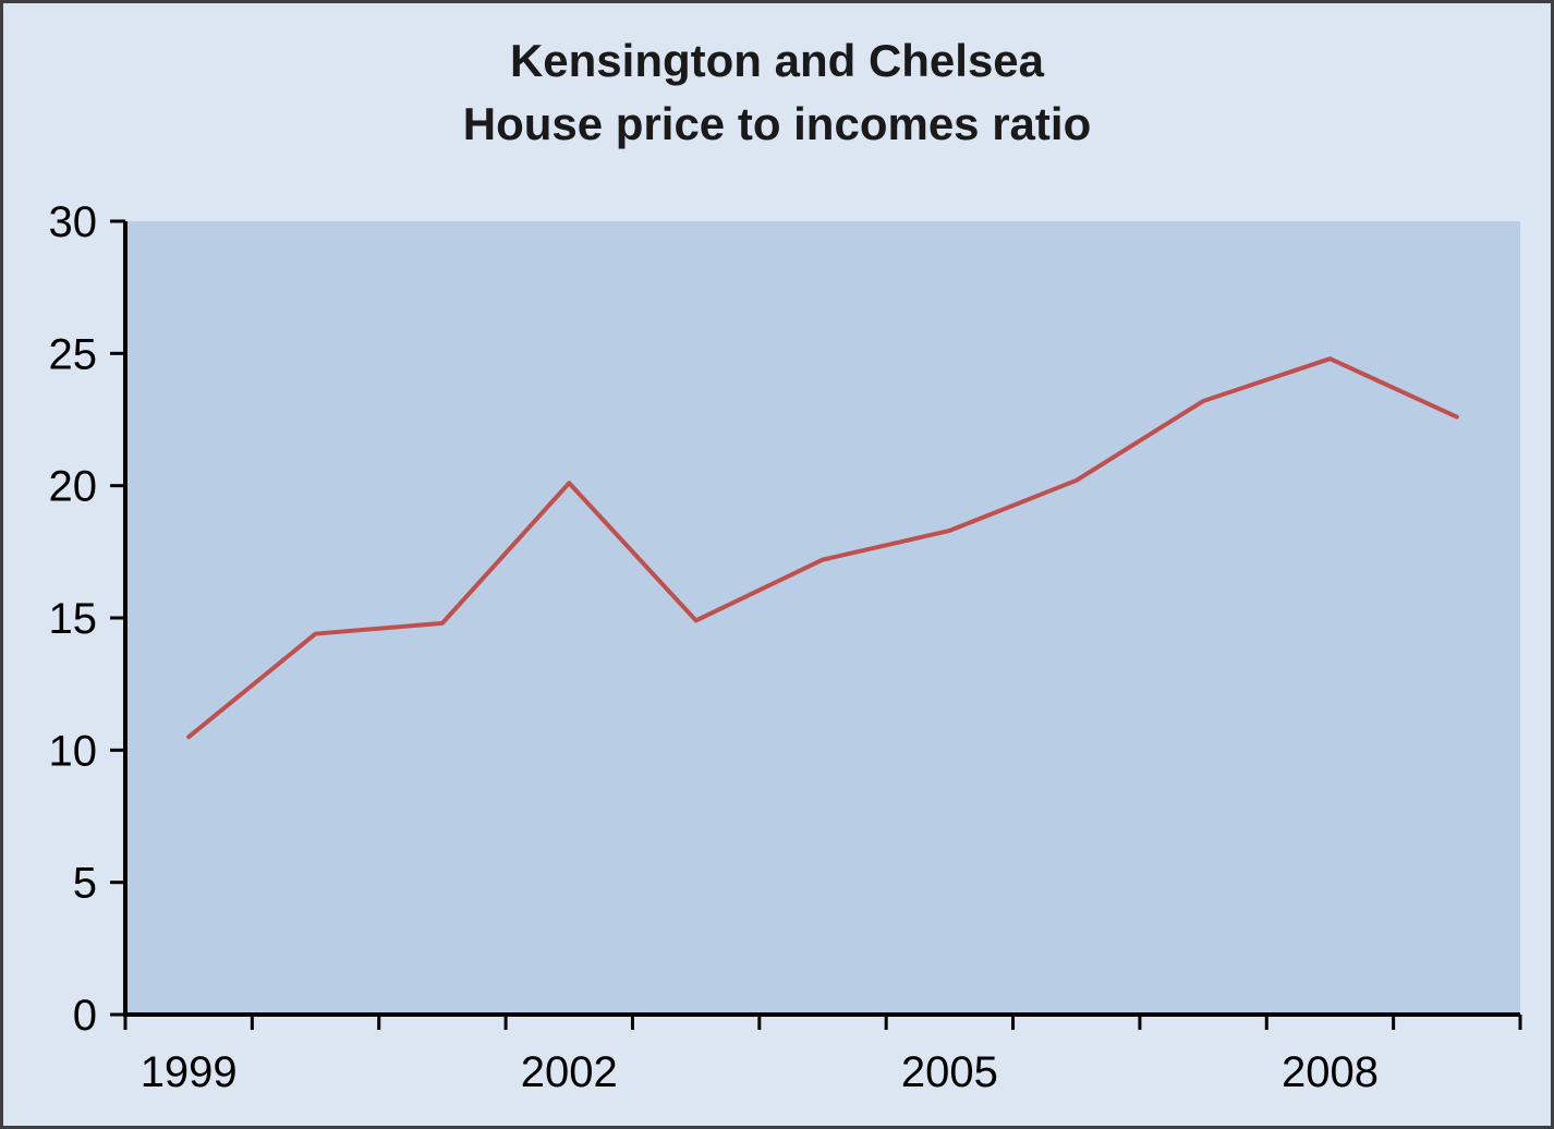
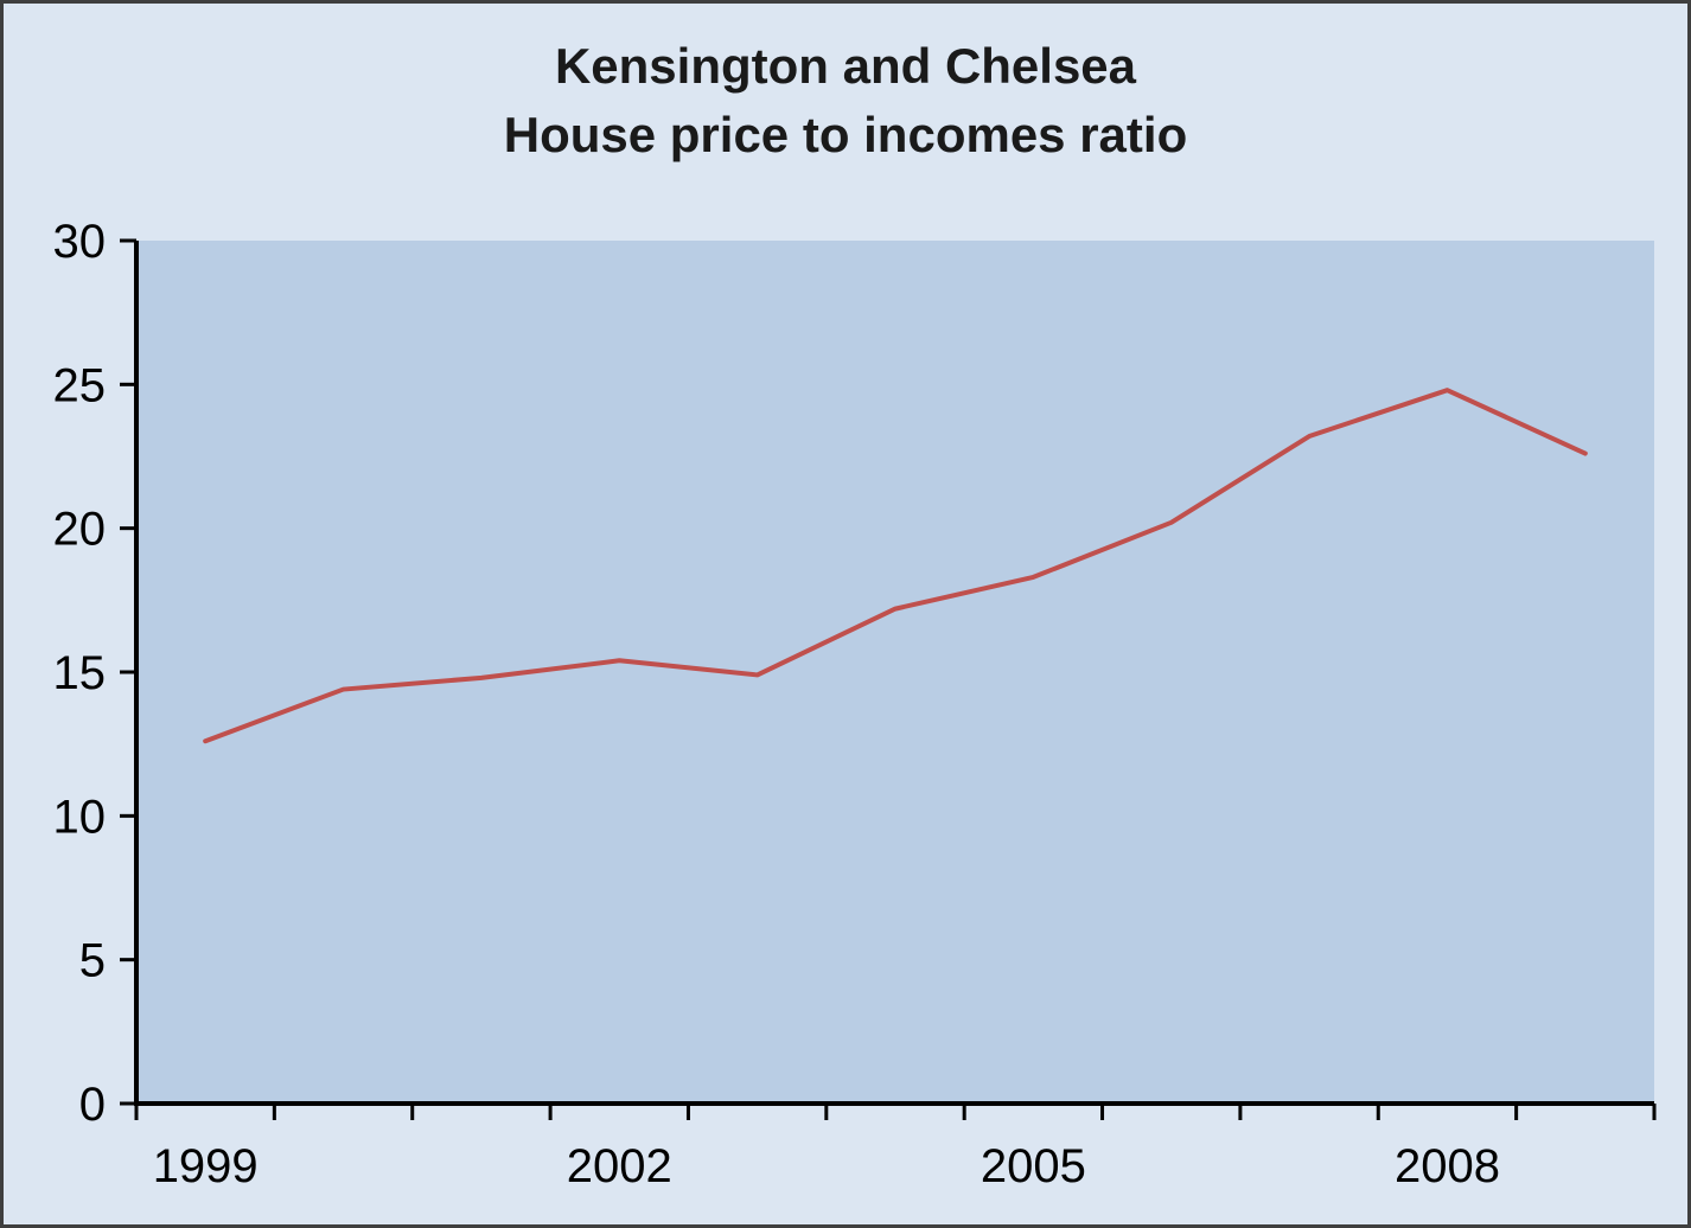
1999: 10.5 -> 12.6
2002: 20.1 -> 15.4
